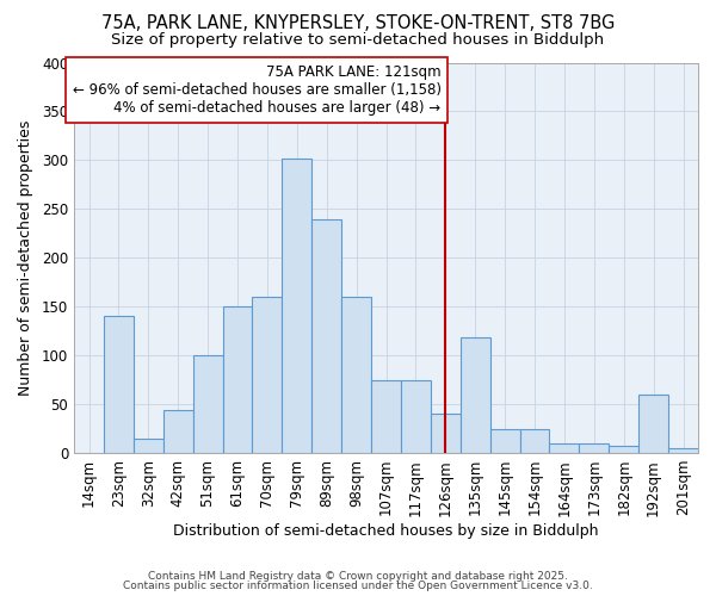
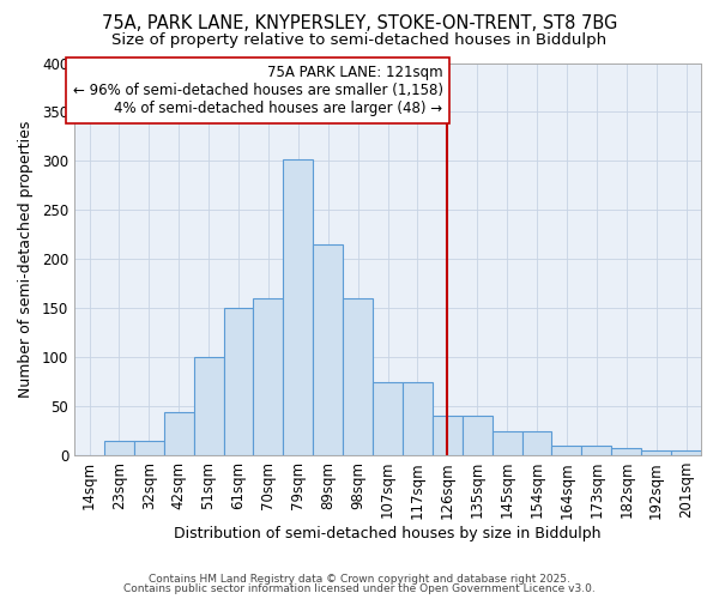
23sqm: 140 -> 15
89sqm: 240 -> 215
135sqm: 118 -> 40
192sqm: 60 -> 5
